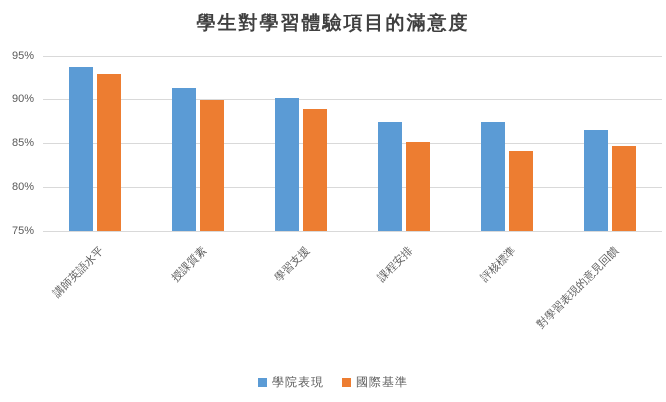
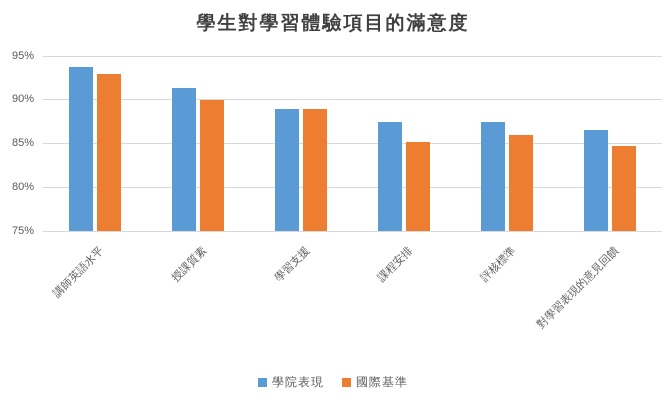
學院表現/學習支援: 90% -> 89%
國際基準/評核標準: 84% -> 86%
